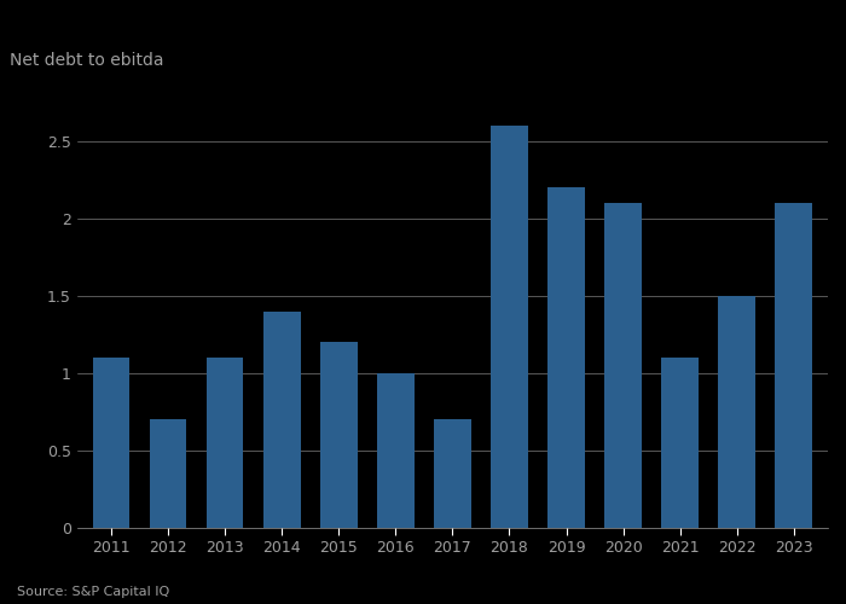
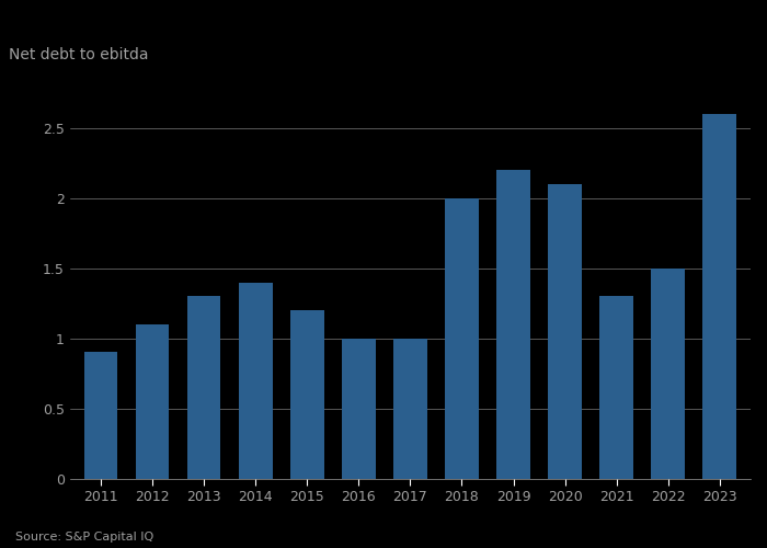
2011: 1.1 -> 0.9
2012: 0.7 -> 1.1
2013: 1.1 -> 1.3
2017: 0.7 -> 1.0
2018: 2.6 -> 2.0
2021: 1.1 -> 1.3
2023: 2.1 -> 2.6
